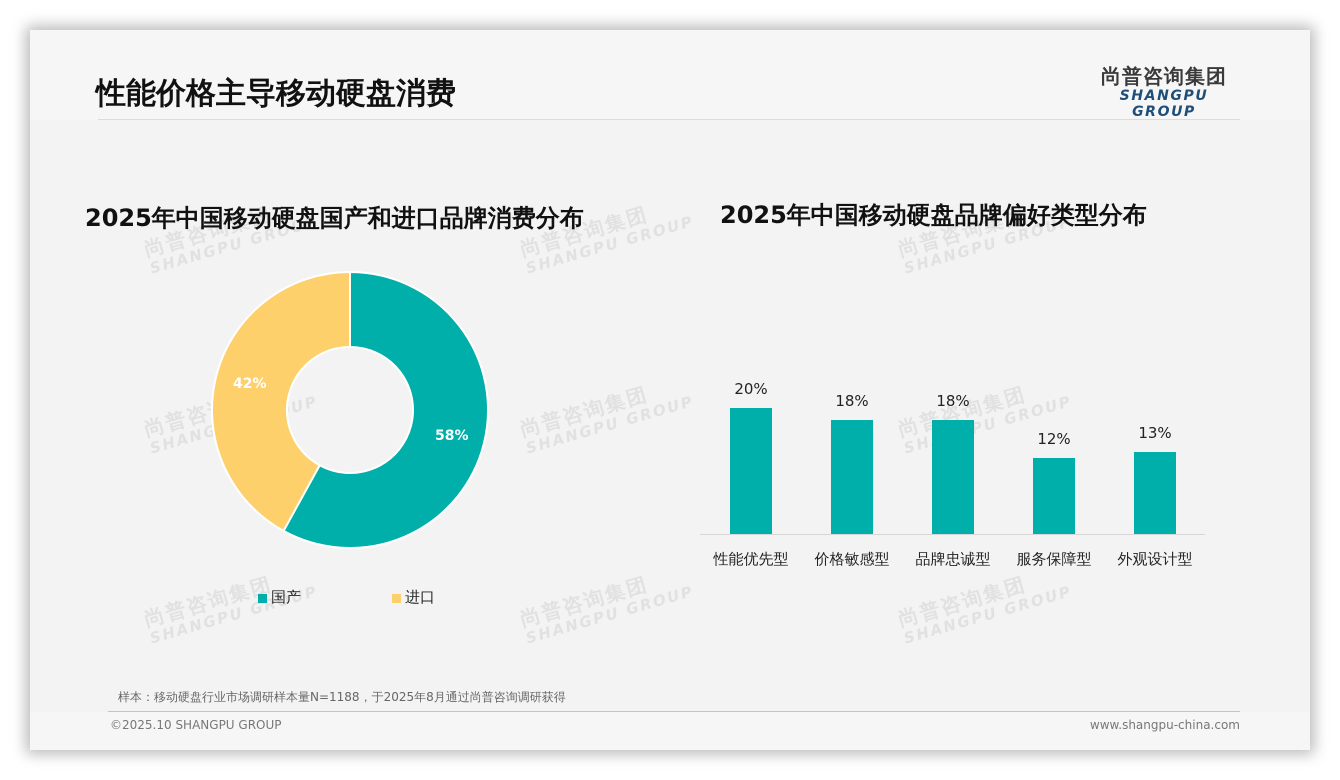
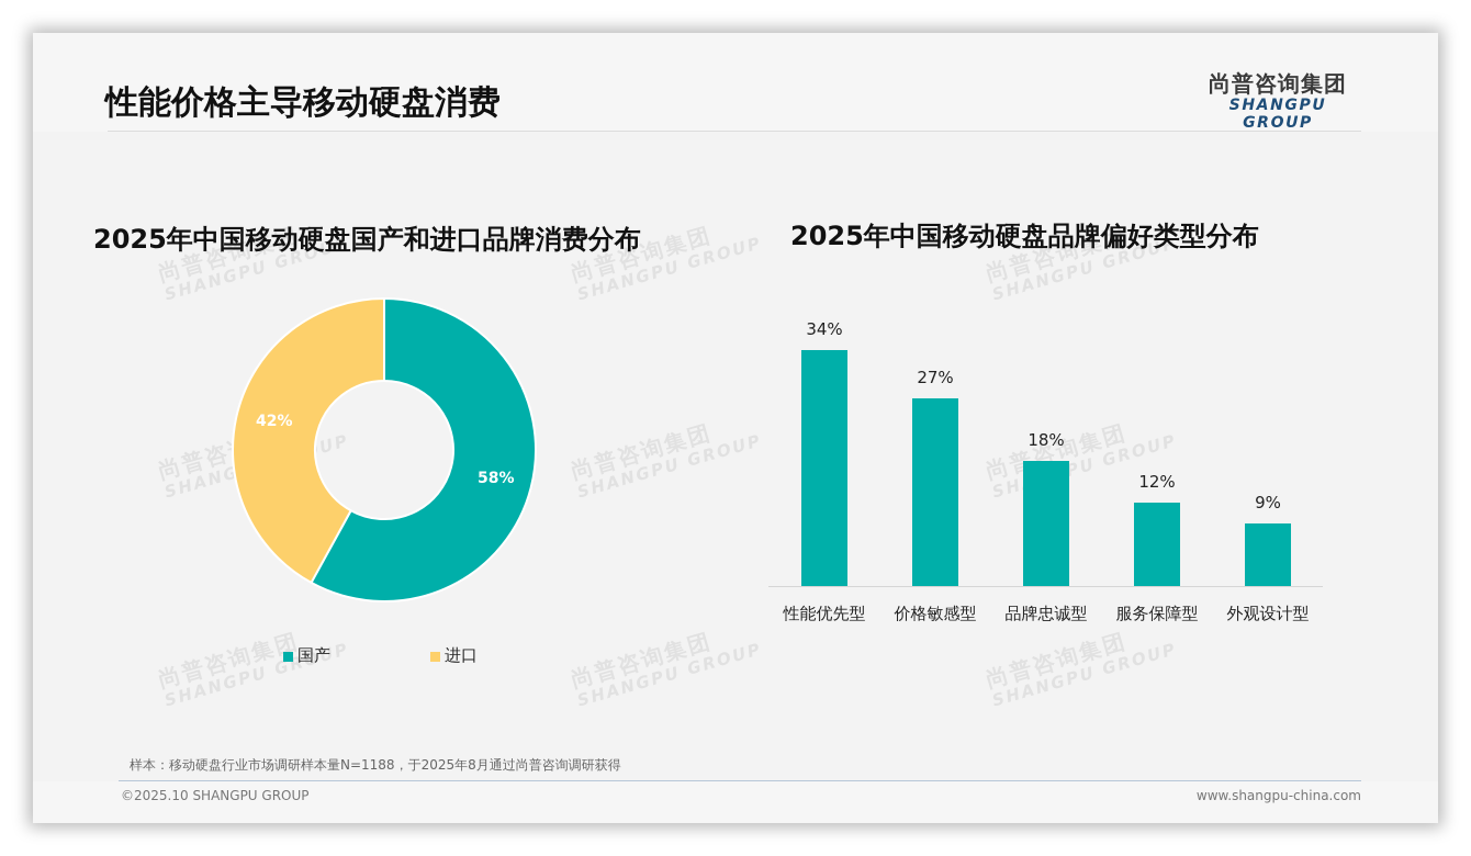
2025年中国移动硬盘品牌偏好类型分布/性能优先型: 20% -> 34%
2025年中国移动硬盘品牌偏好类型分布/价格敏感型: 18% -> 27%
2025年中国移动硬盘品牌偏好类型分布/外观设计型: 13% -> 9%
